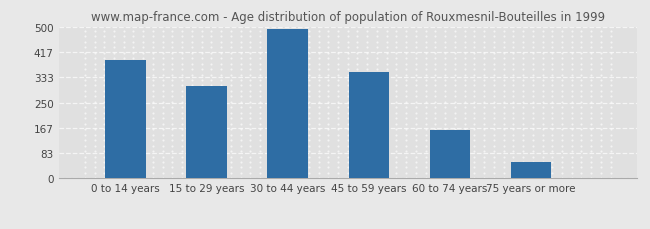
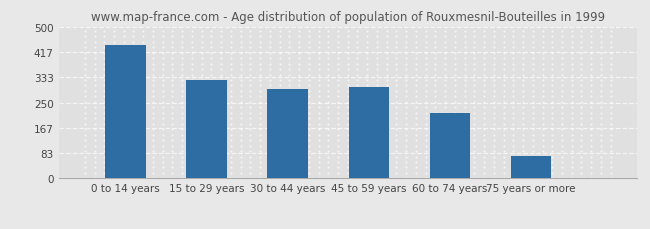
0 to 14 years: 390 -> 440
15 to 29 years: 305 -> 325
30 to 44 years: 493 -> 295
45 to 59 years: 350 -> 300
60 to 74 years: 160 -> 215
75 years or more: 55 -> 75
